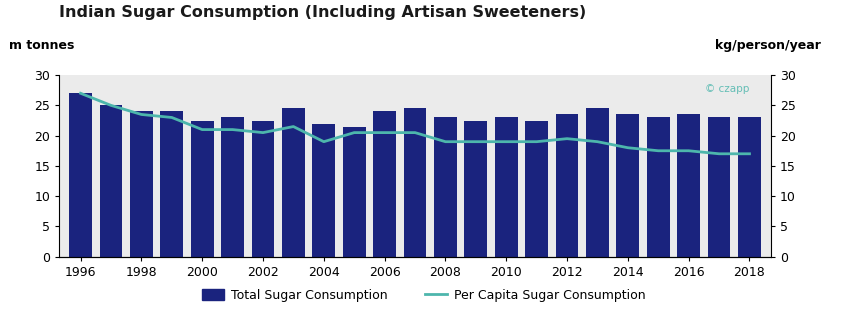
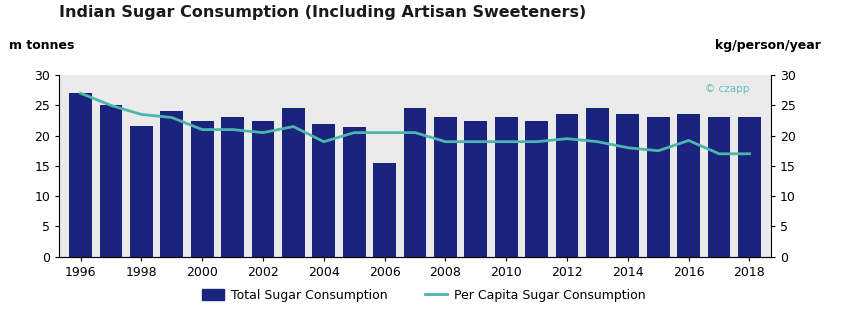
Total Sugar Consumption/1998: 24.0 -> 21.6
Total Sugar Consumption/2006: 24.0 -> 15.4
Per Capita Sugar Consumption/2016: 17.5 -> 19.2
